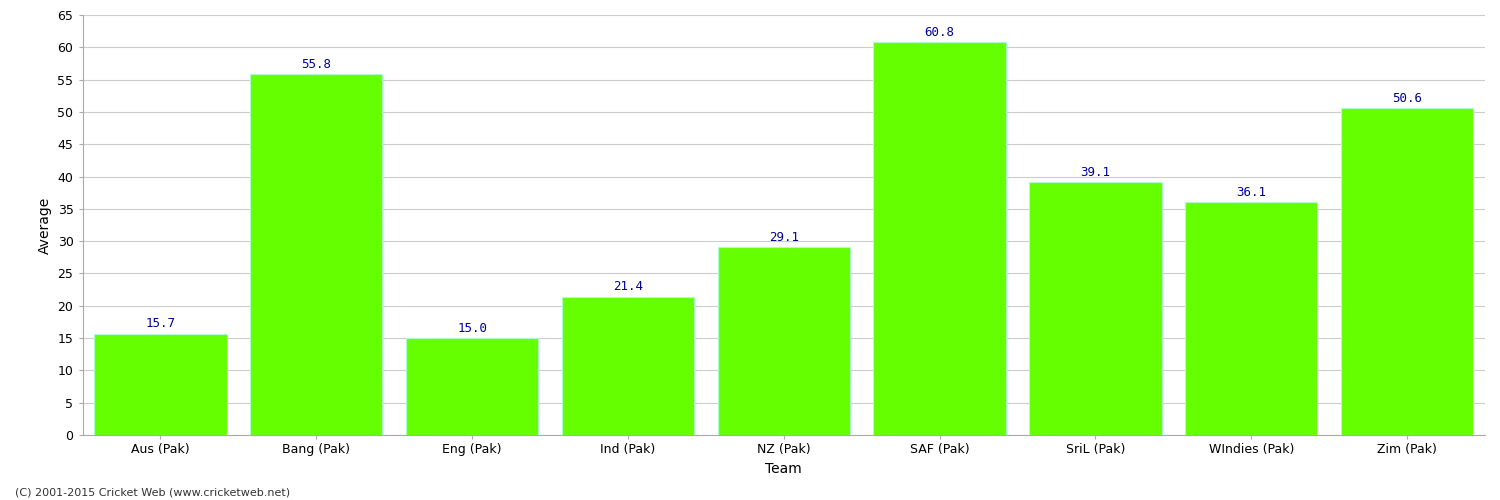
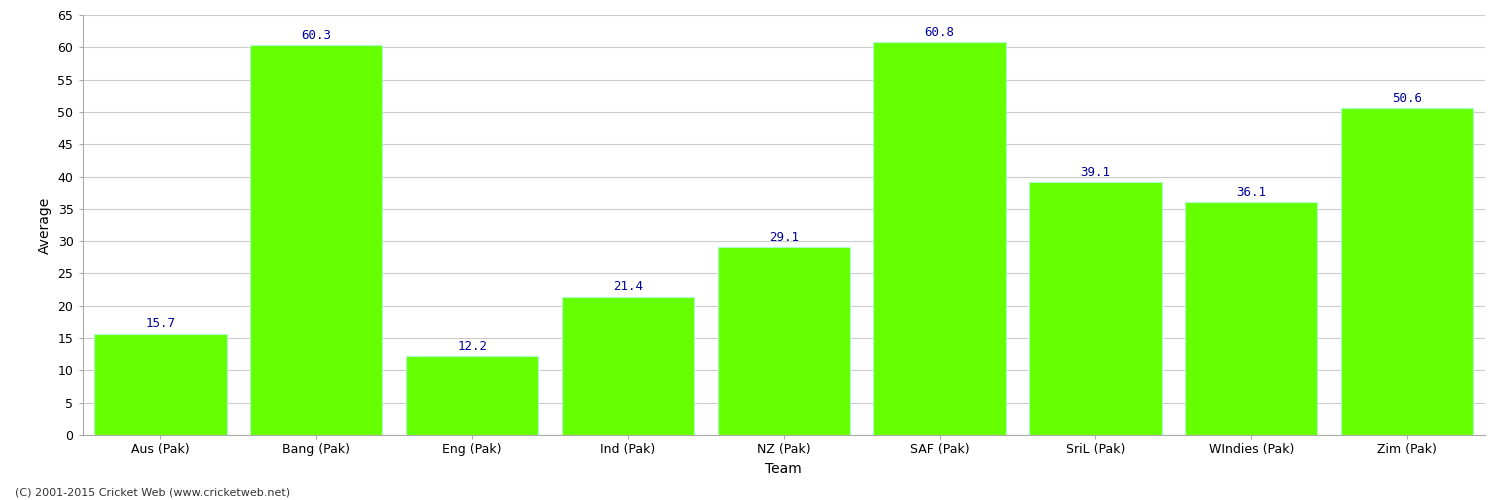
Bang (Pak): 55.8 -> 60.3
Eng (Pak): 15.0 -> 12.2
